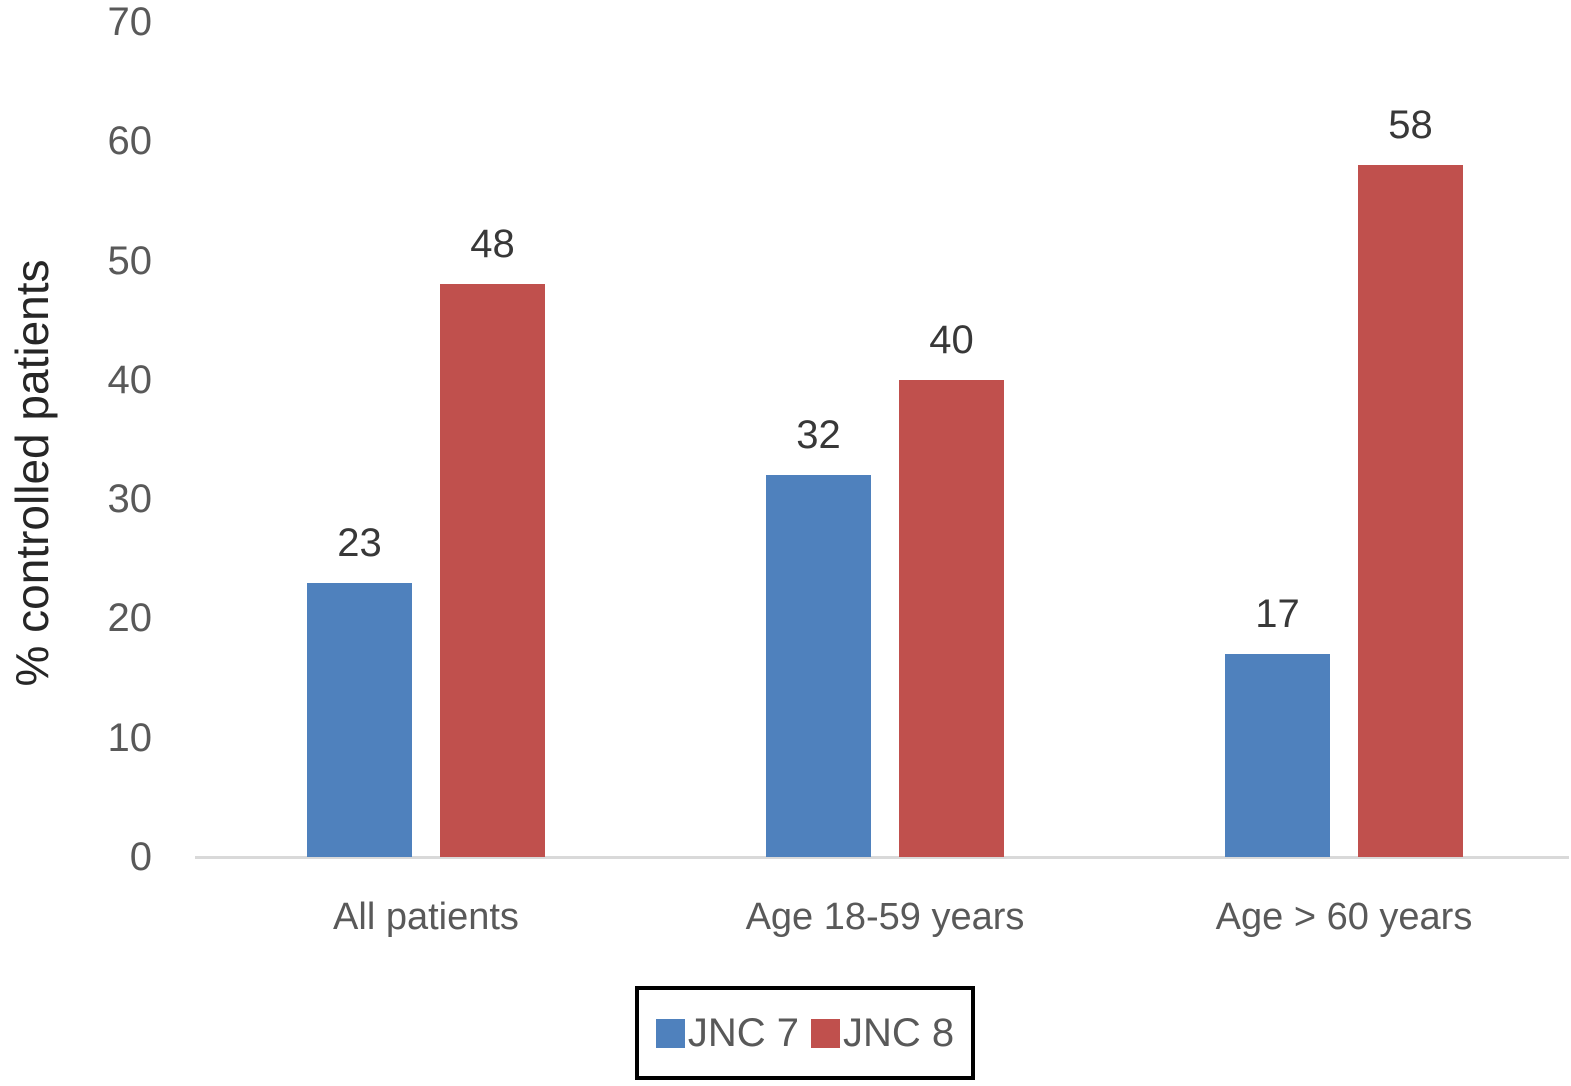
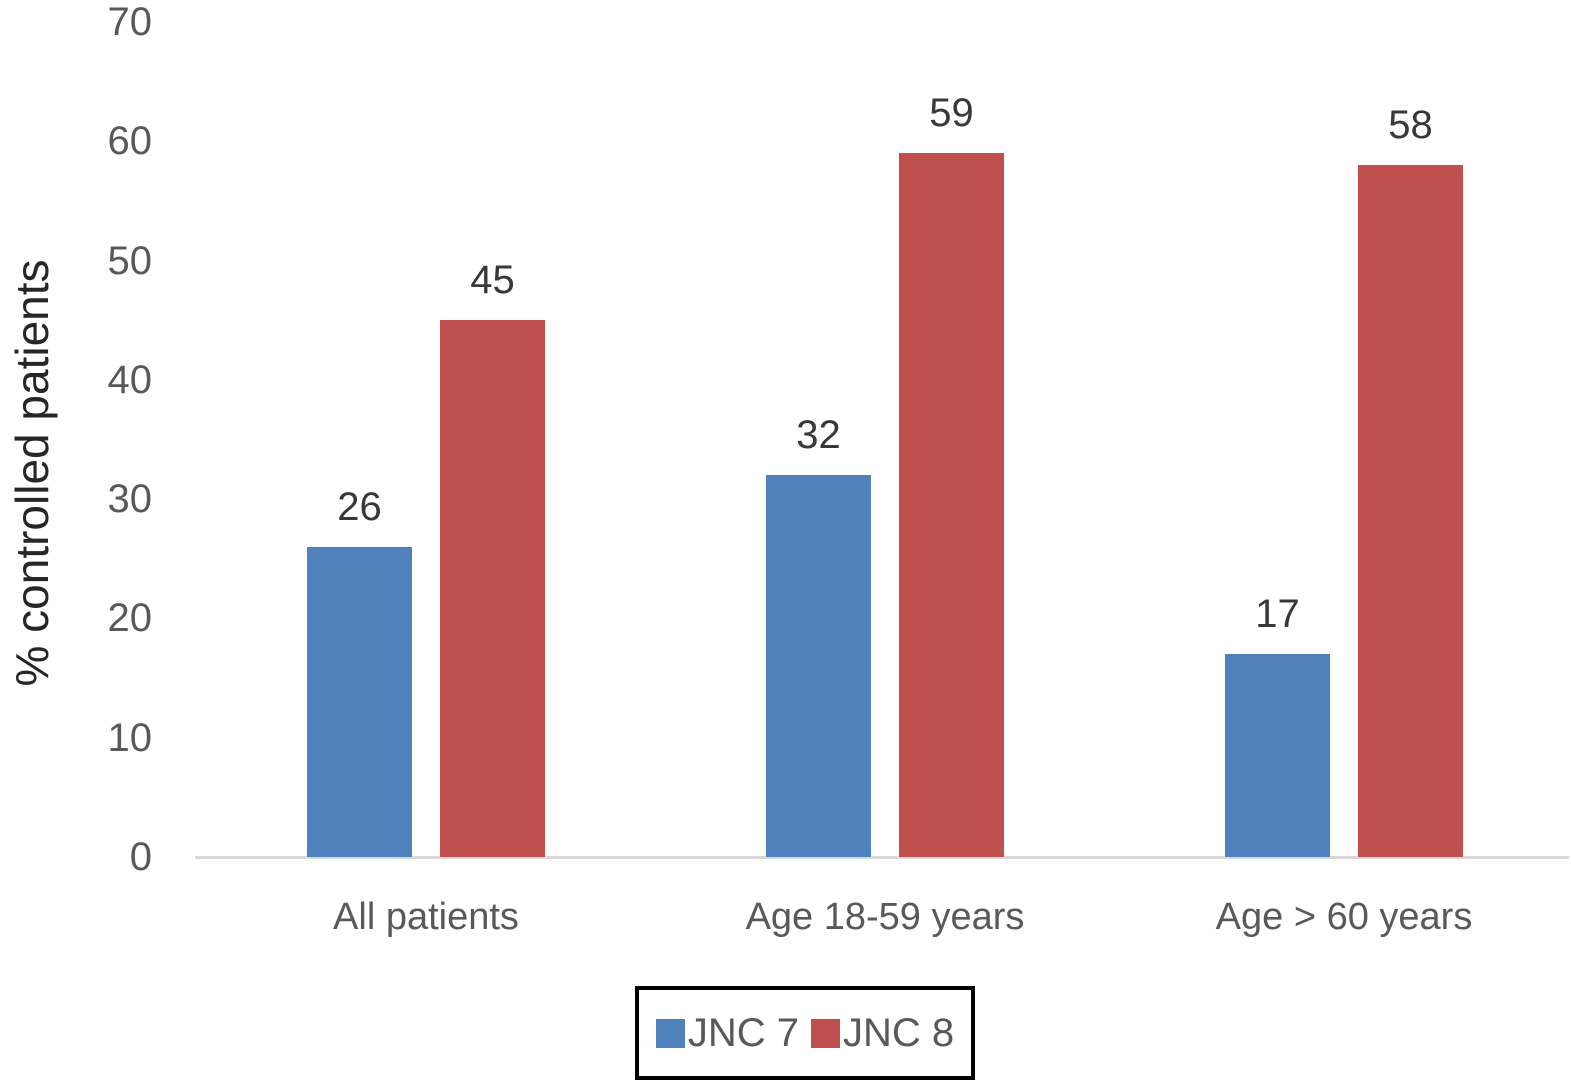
JNC 7/All patients: 23 -> 26
JNC 8/All patients: 48 -> 45
JNC 8/Age 18-59 years: 40 -> 59
